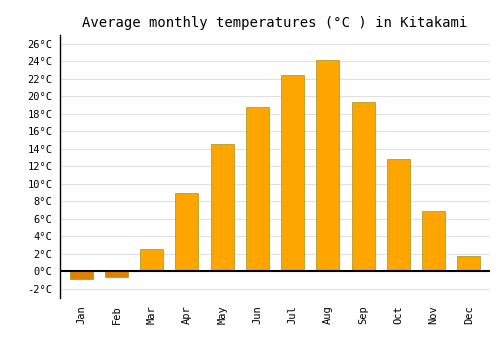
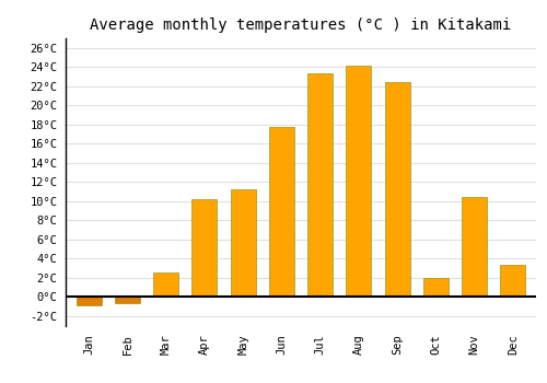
Apr: 9.0°C -> 10.2°C
May: 14.5°C -> 11.2°C
Jun: 18.8°C -> 17.8°C
Jul: 22.4°C -> 23.4°C
Sep: 19.3°C -> 22.4°C
Oct: 12.8°C -> 2.0°C
Nov: 6.9°C -> 10.4°C
Dec: 1.8°C -> 3.4°C
